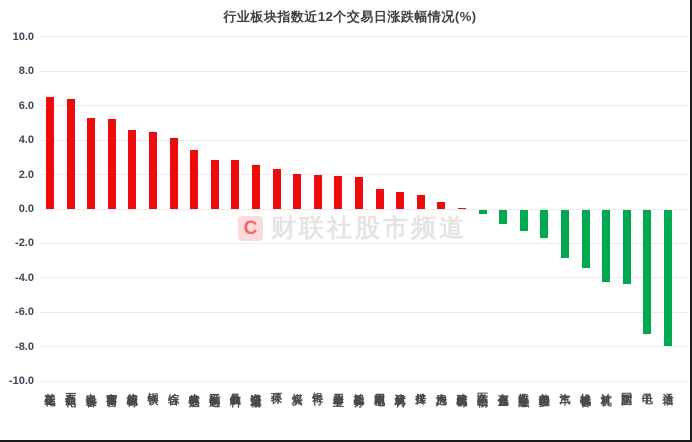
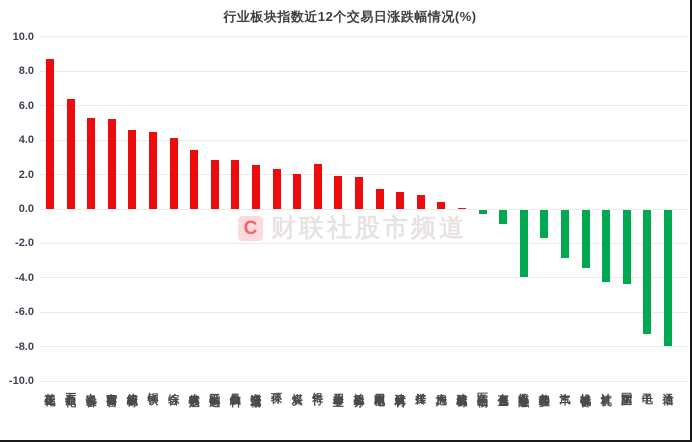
基础化工: 6.5 -> 8.7
银行: 2.0 -> 2.6
非银金融: -1.2 -> -3.9
